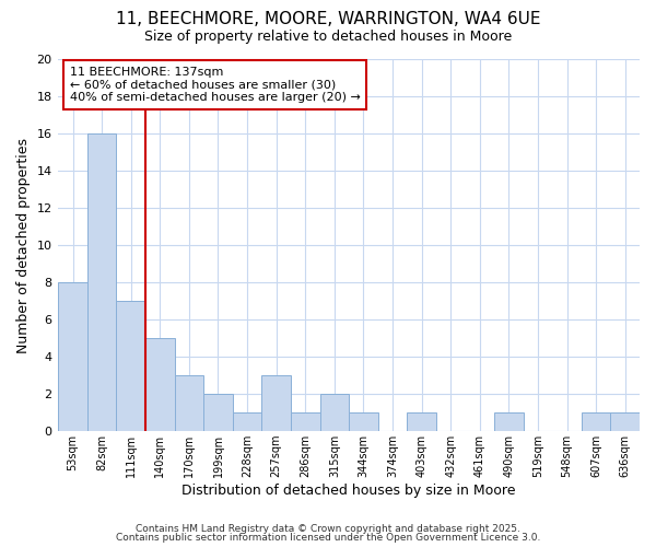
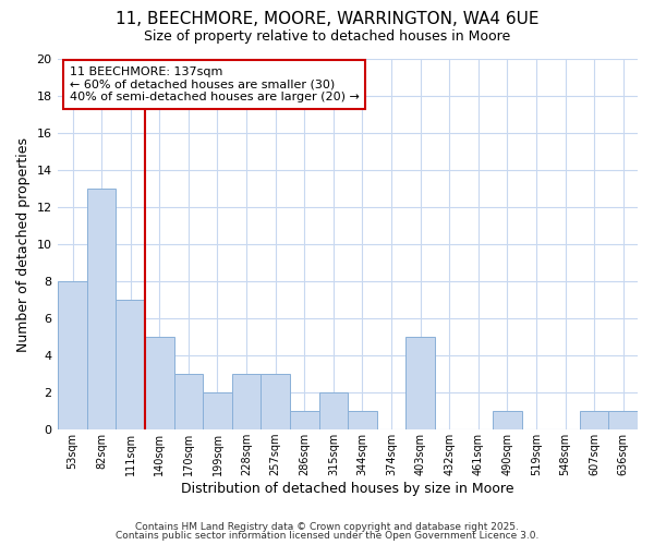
82sqm: 16 -> 13
228sqm: 1 -> 3
403sqm: 1 -> 5
